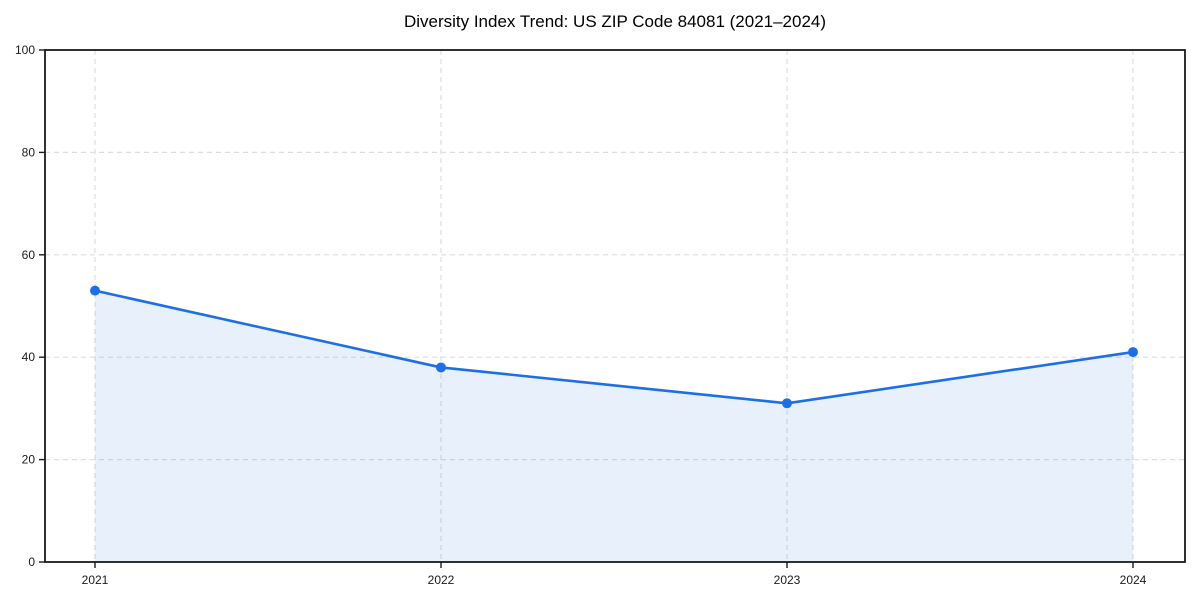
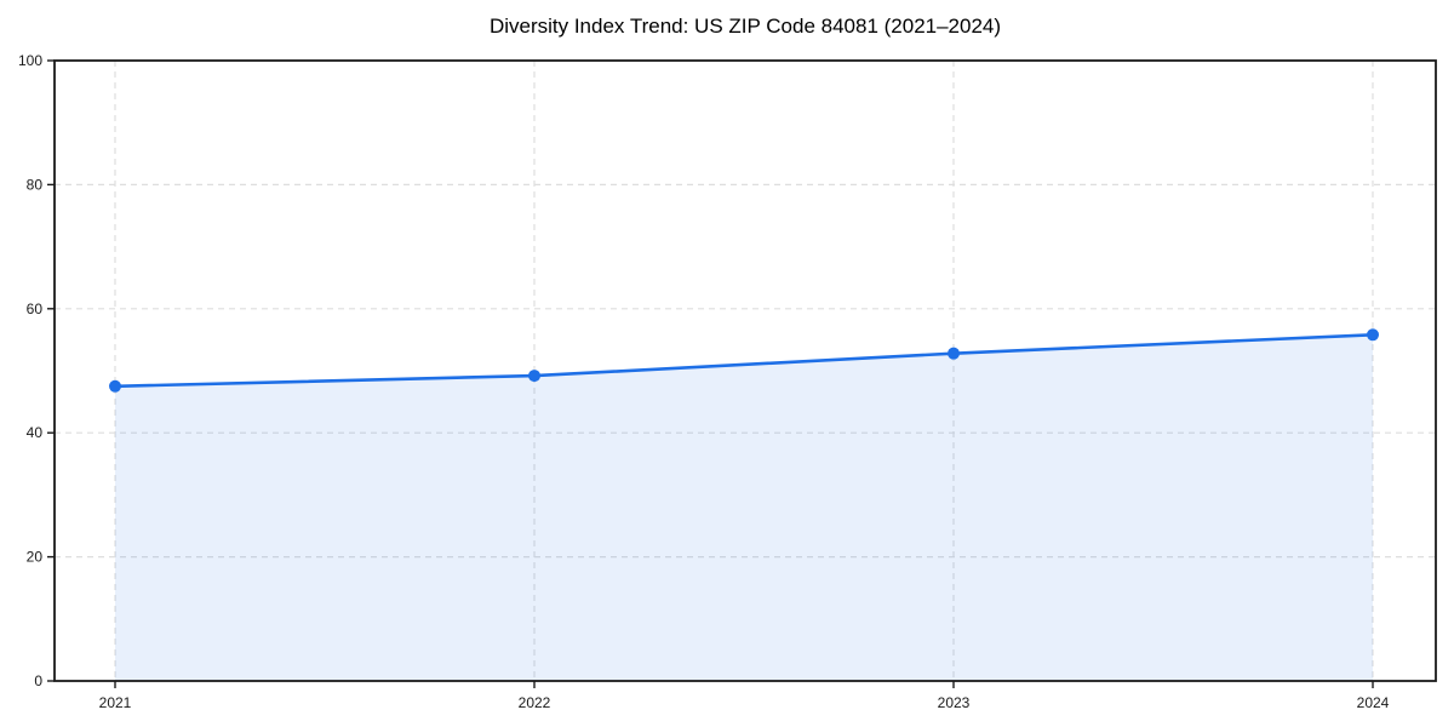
2021: 53 -> 48
2022: 38 -> 49
2023: 31 -> 53
2024: 41 -> 56
